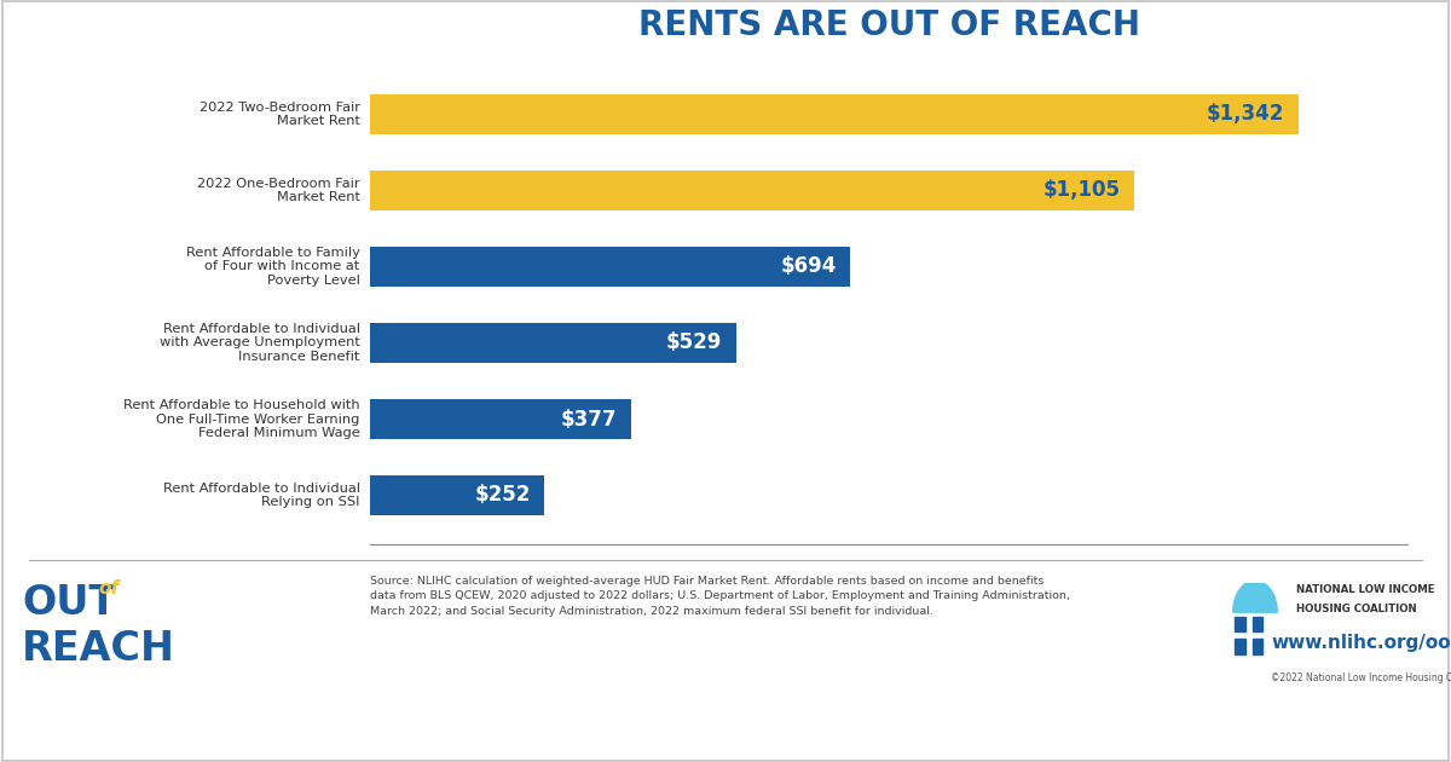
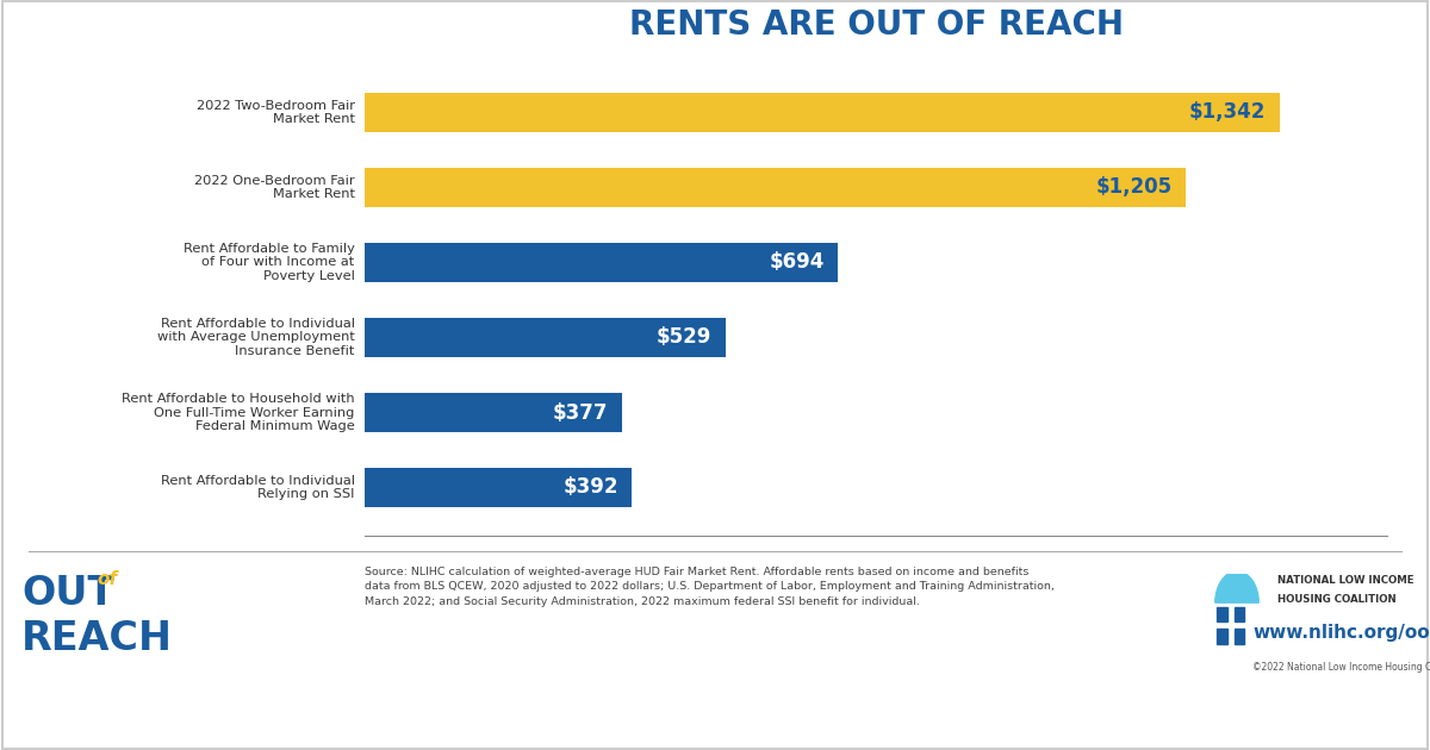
2022 One-Bedroom Fair Market Rent: $1,105 -> $1,205
Rent Affordable to Individual Relying on SSI: $252 -> $392
